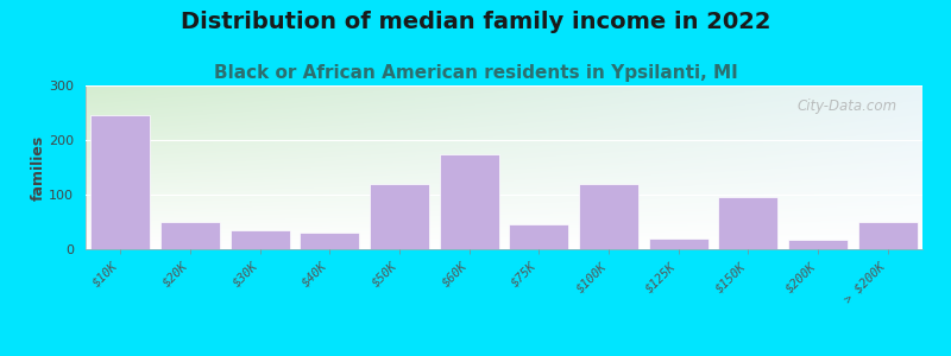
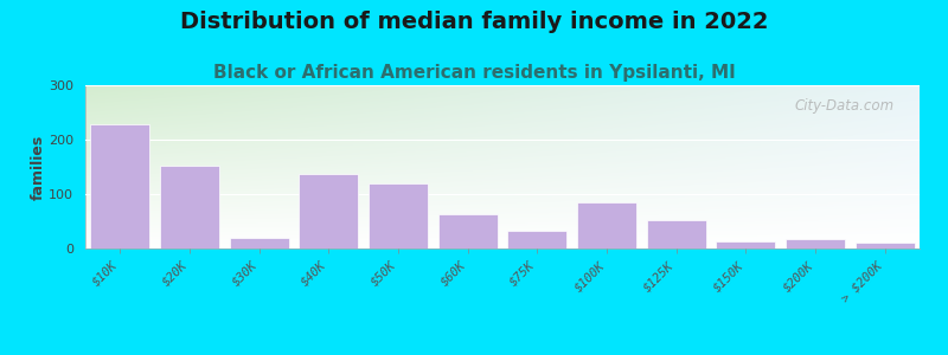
$10K: 245 -> 228
$20K: 50 -> 152
$30K: 35 -> 20
$40K: 30 -> 138
$60K: 175 -> 62
$75K: 45 -> 33
$100K: 120 -> 85
$125K: 20 -> 52
$150K: 95 -> 13
> $200K: 50 -> 10
